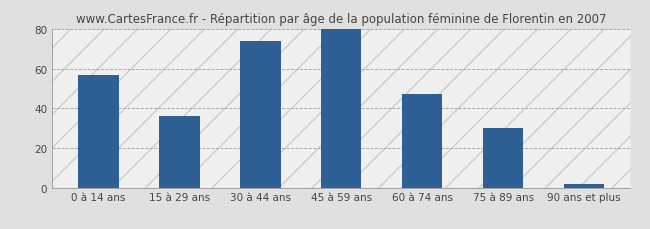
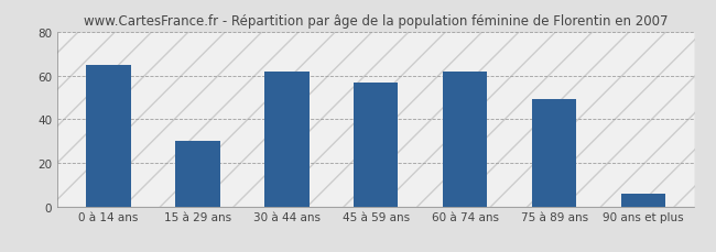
0 à 14 ans: 57 -> 65
15 à 29 ans: 36 -> 30
30 à 44 ans: 74 -> 62
45 à 59 ans: 80 -> 57
60 à 74 ans: 47 -> 62
75 à 89 ans: 30 -> 49
90 ans et plus: 2 -> 6
